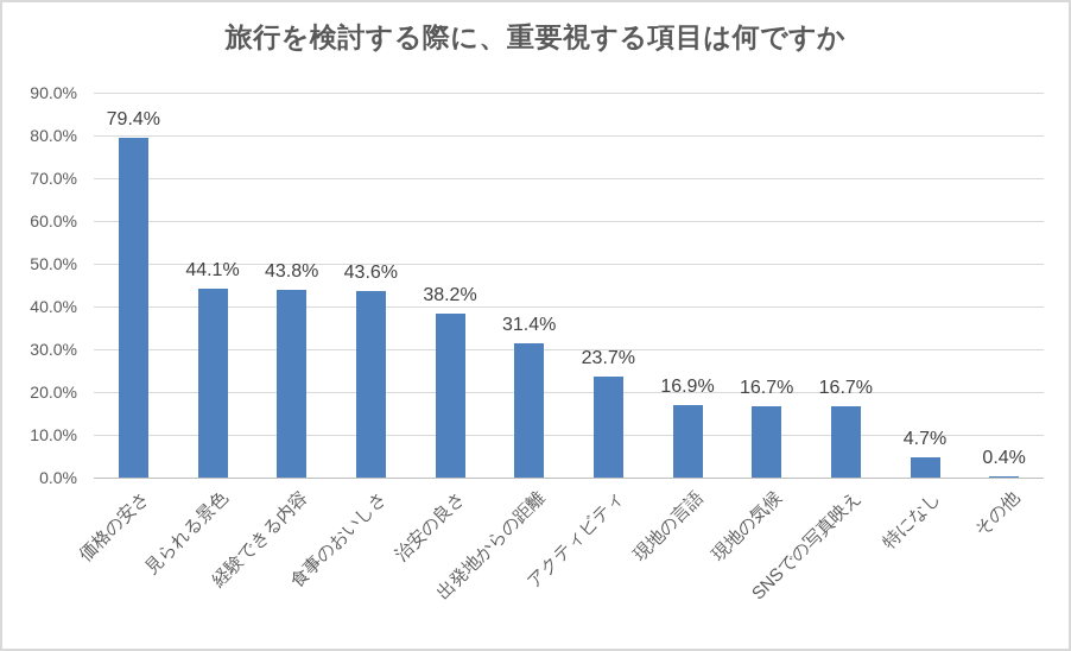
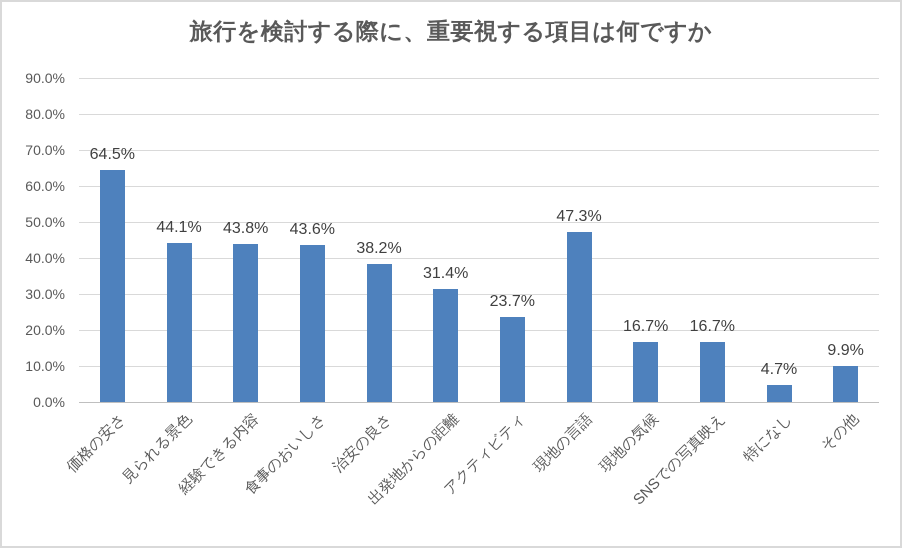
価格の安さ: 79.4% -> 64.5%
現地の言語: 16.9% -> 47.3%
その他: 0.4% -> 9.9%
